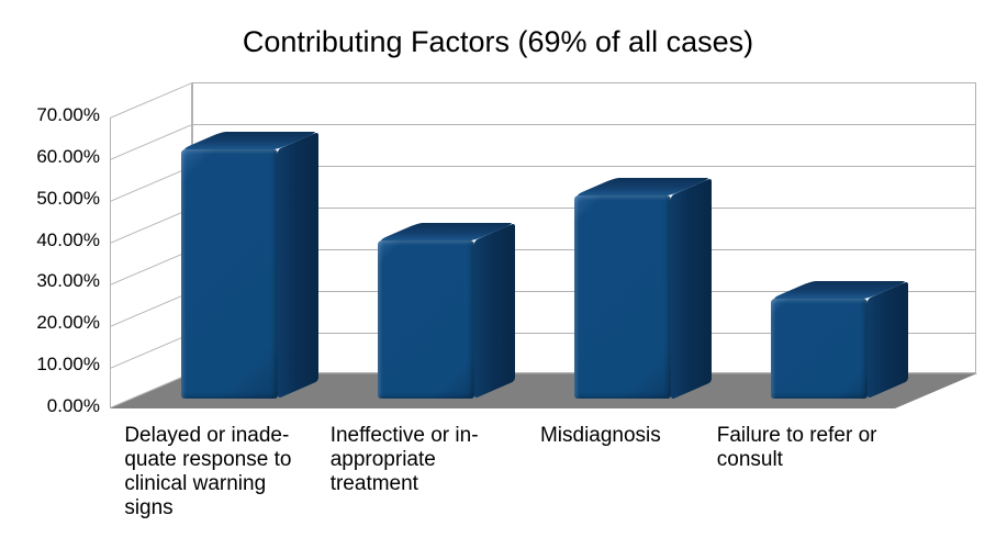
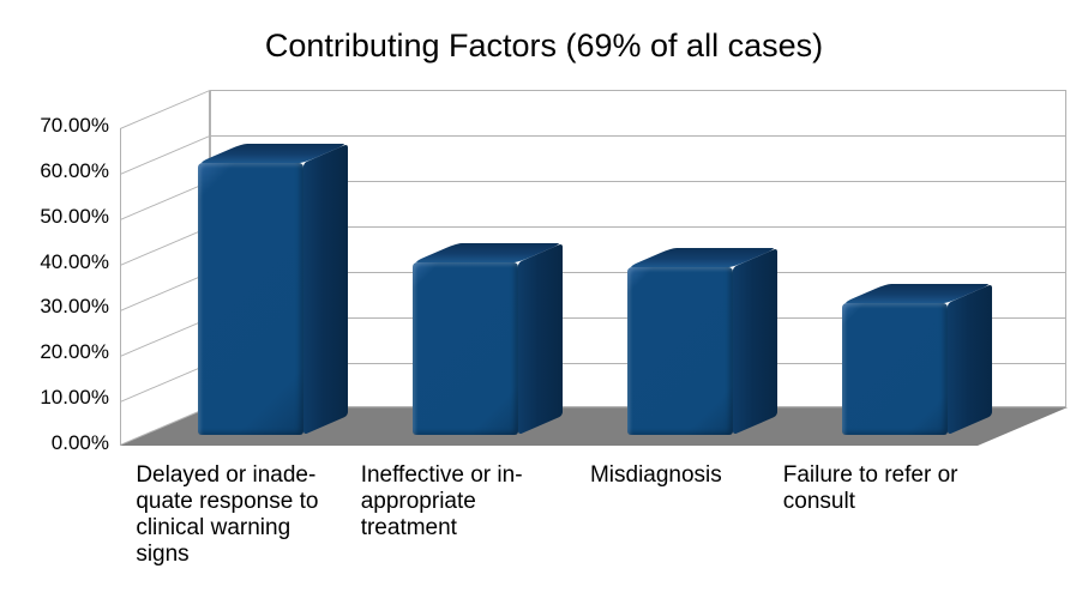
Misdiagnosis: 49% -> 37%
Failure to refer or consult: 24% -> 29%
